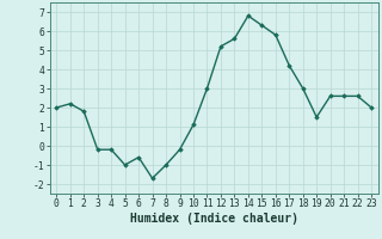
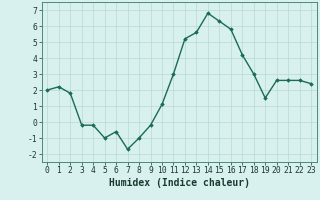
23: 2.0 -> 2.4
